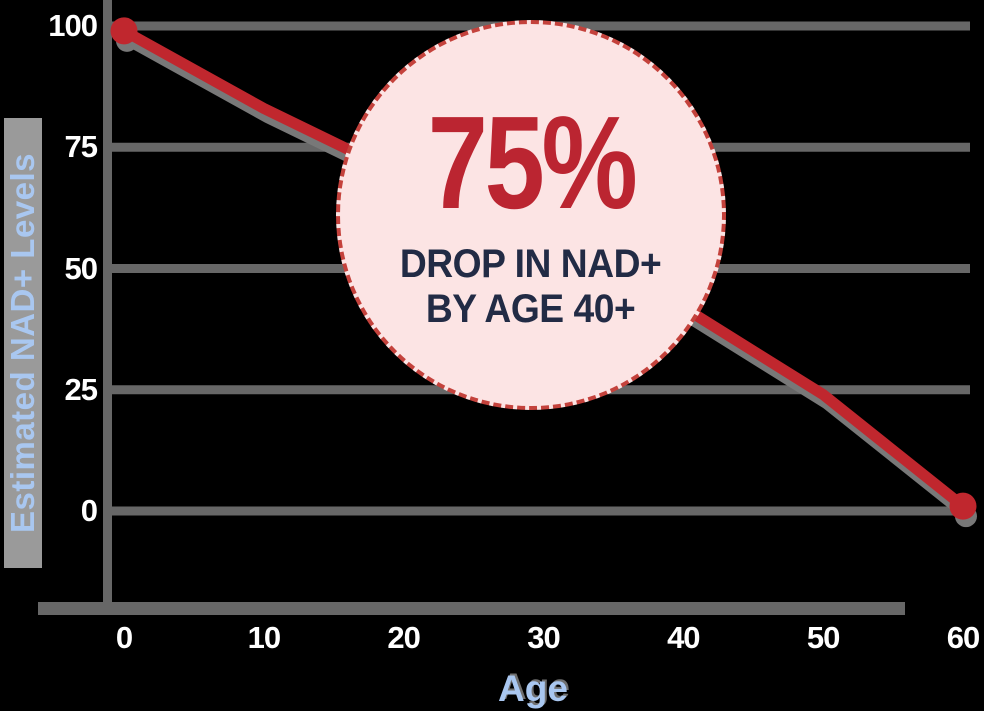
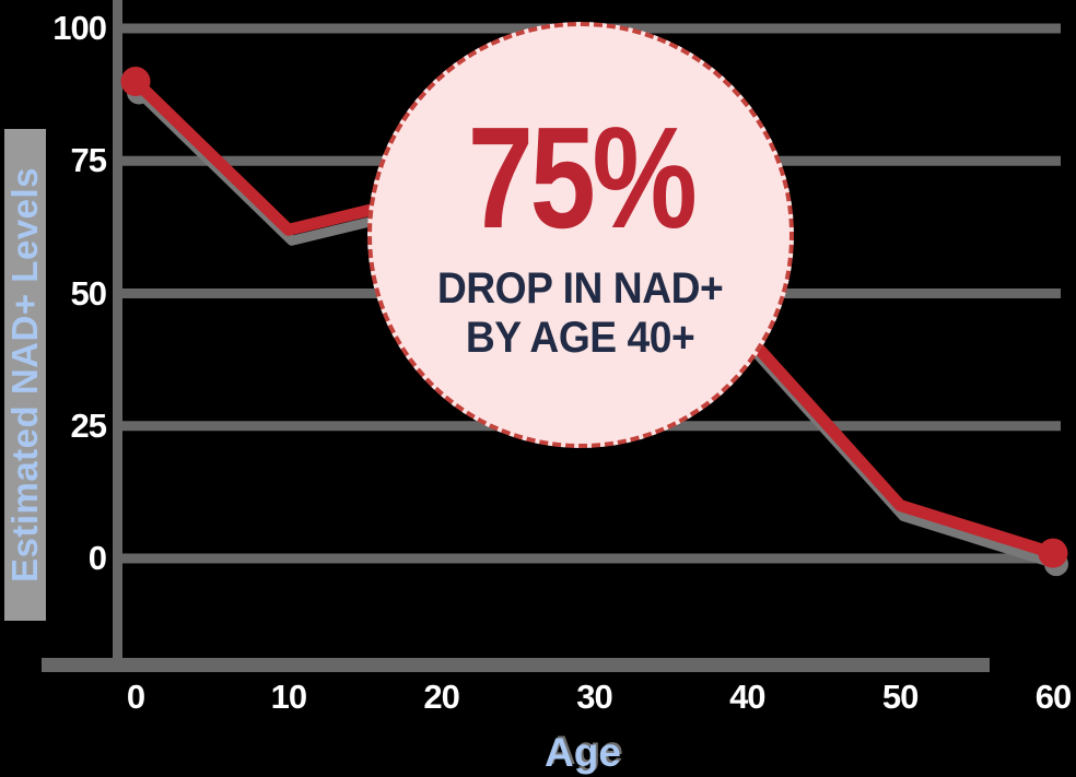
0: 99 -> 90
10: 83 -> 62
50: 24 -> 10
